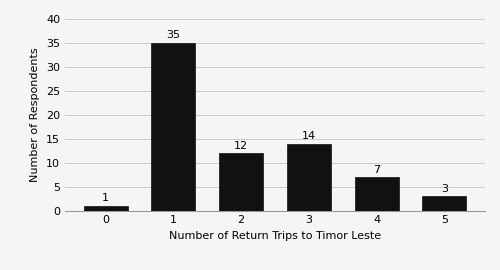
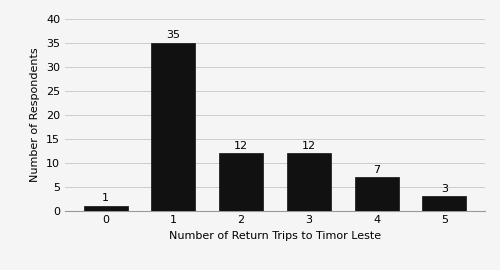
3: 14 -> 12
